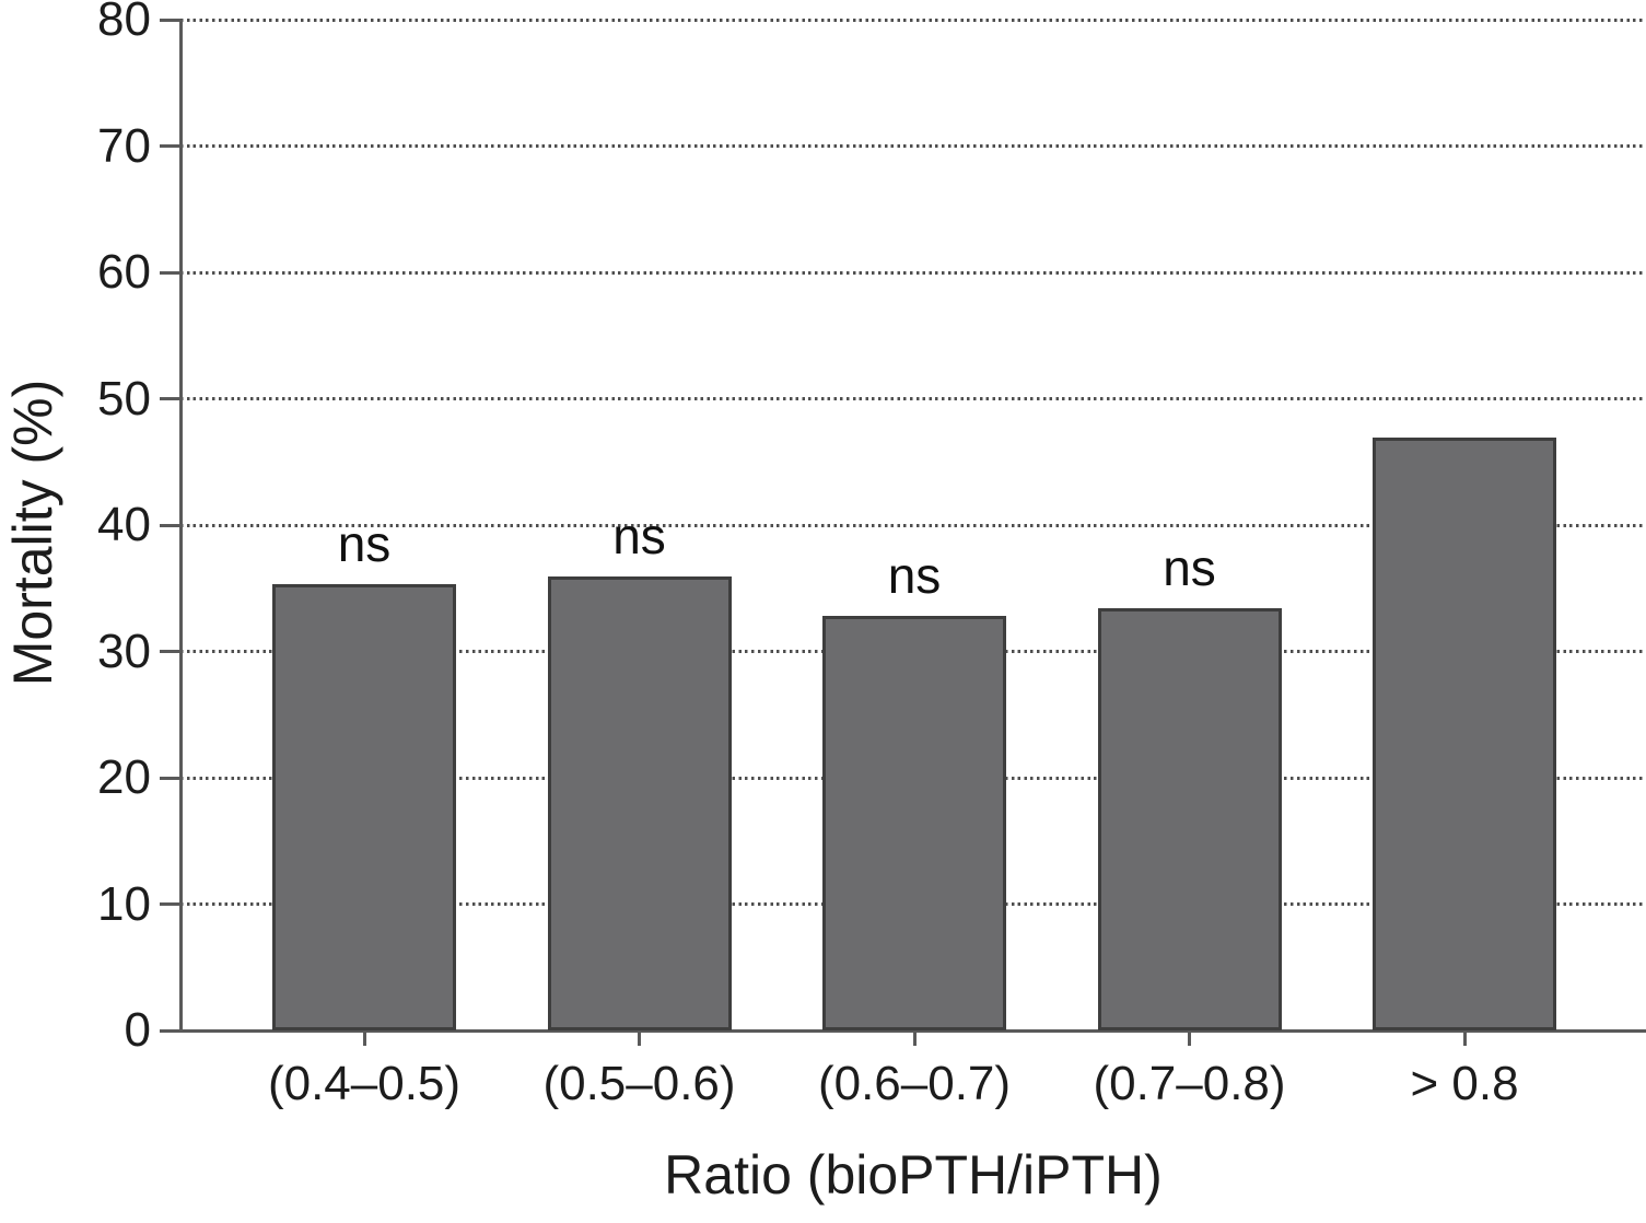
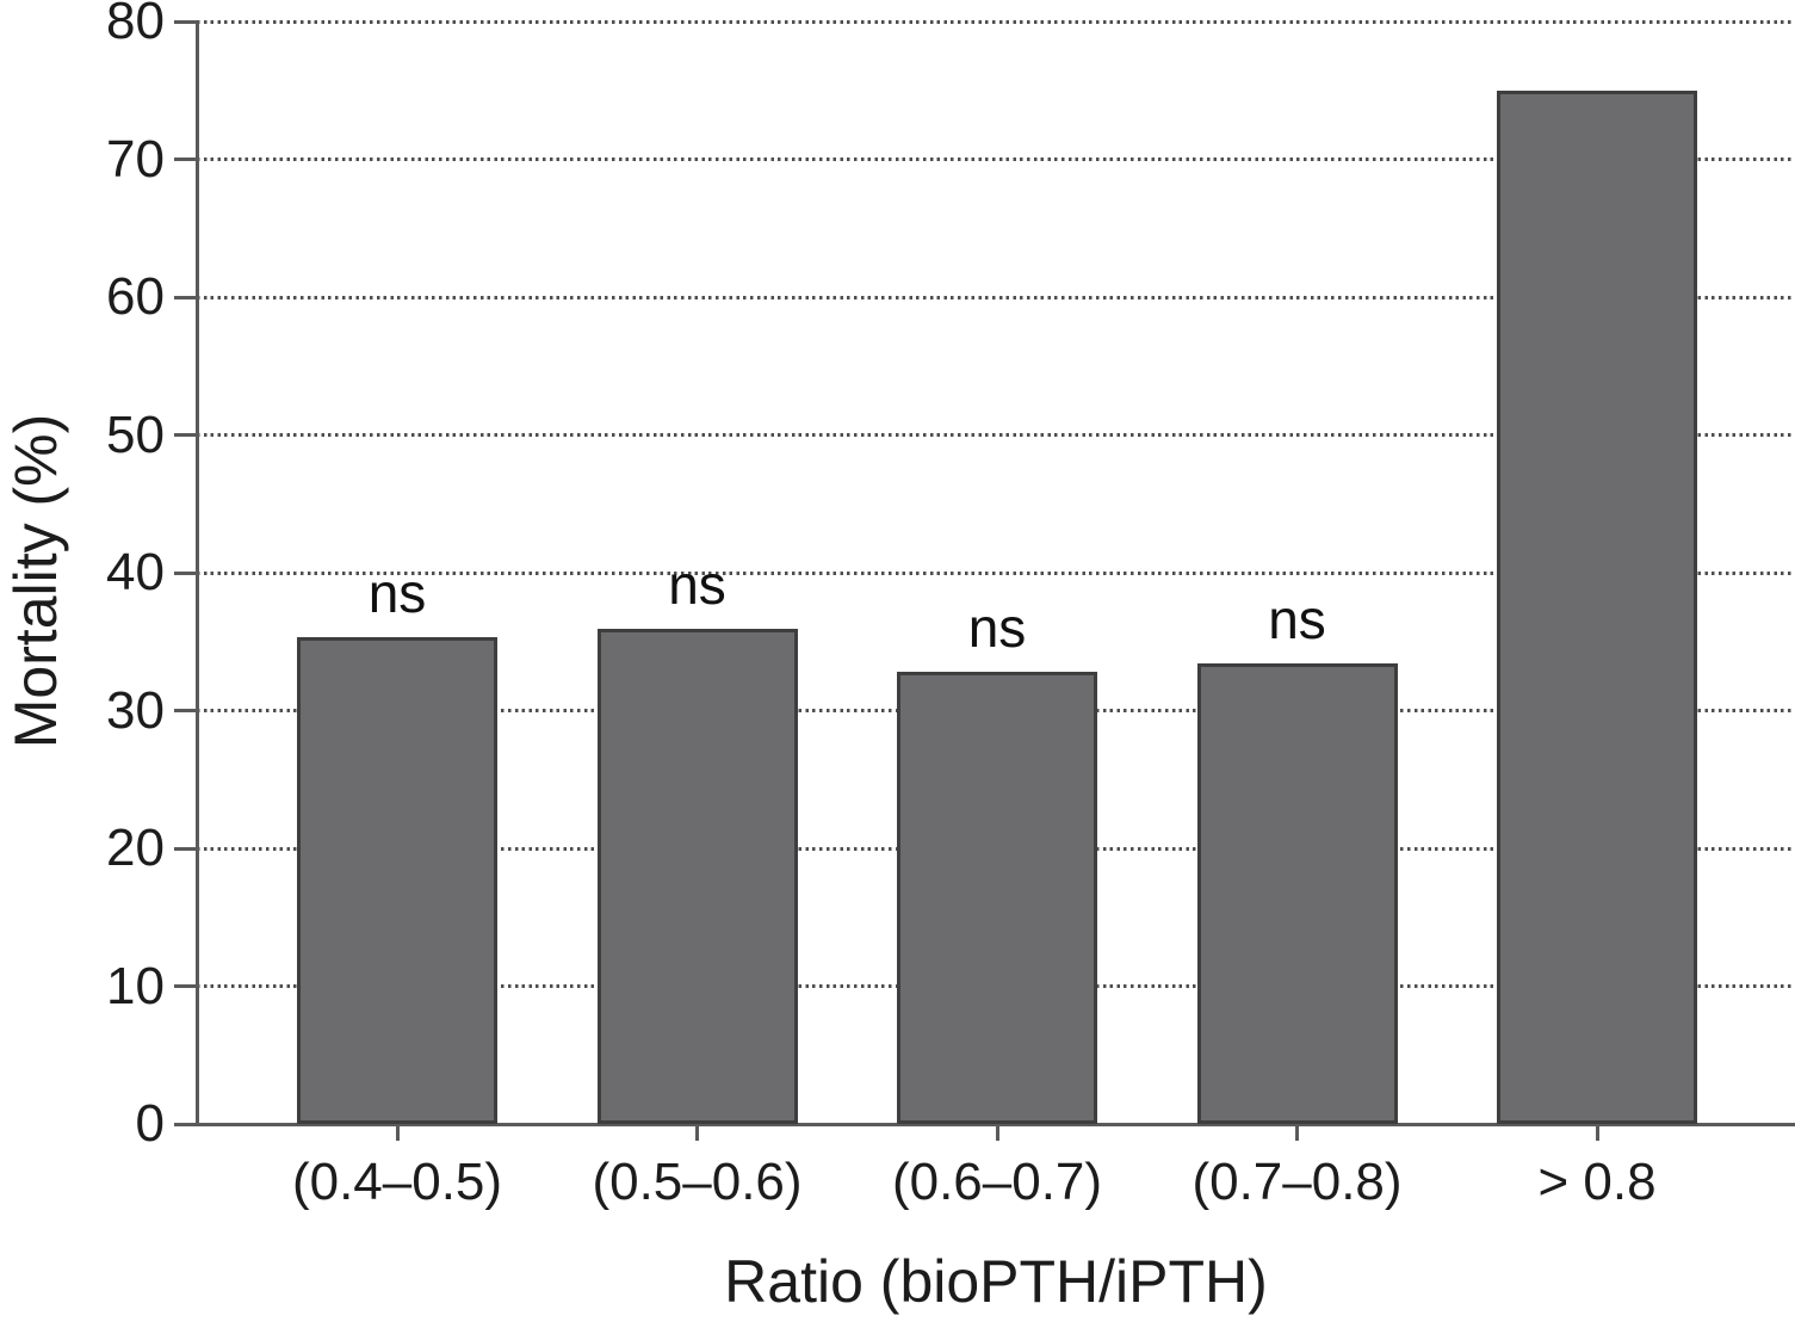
> 0.8: 46.9 -> 75.0
